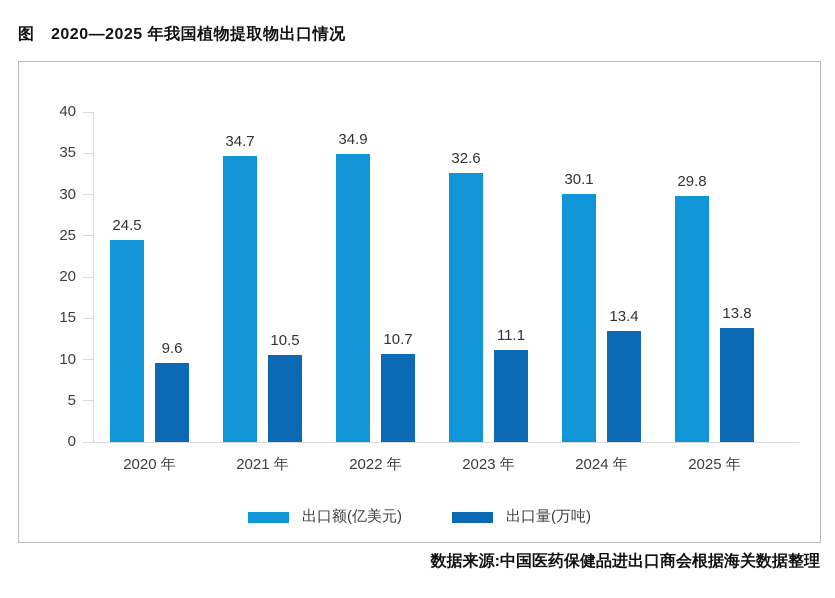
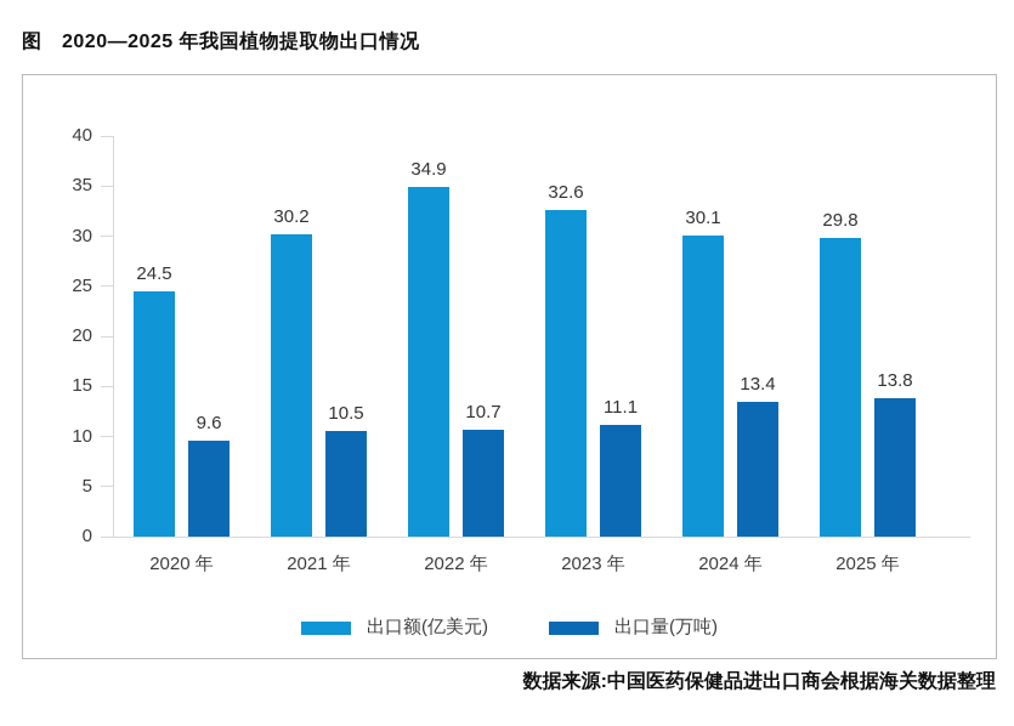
出口额(亿美元)/2021 年: 34.7 -> 30.2
